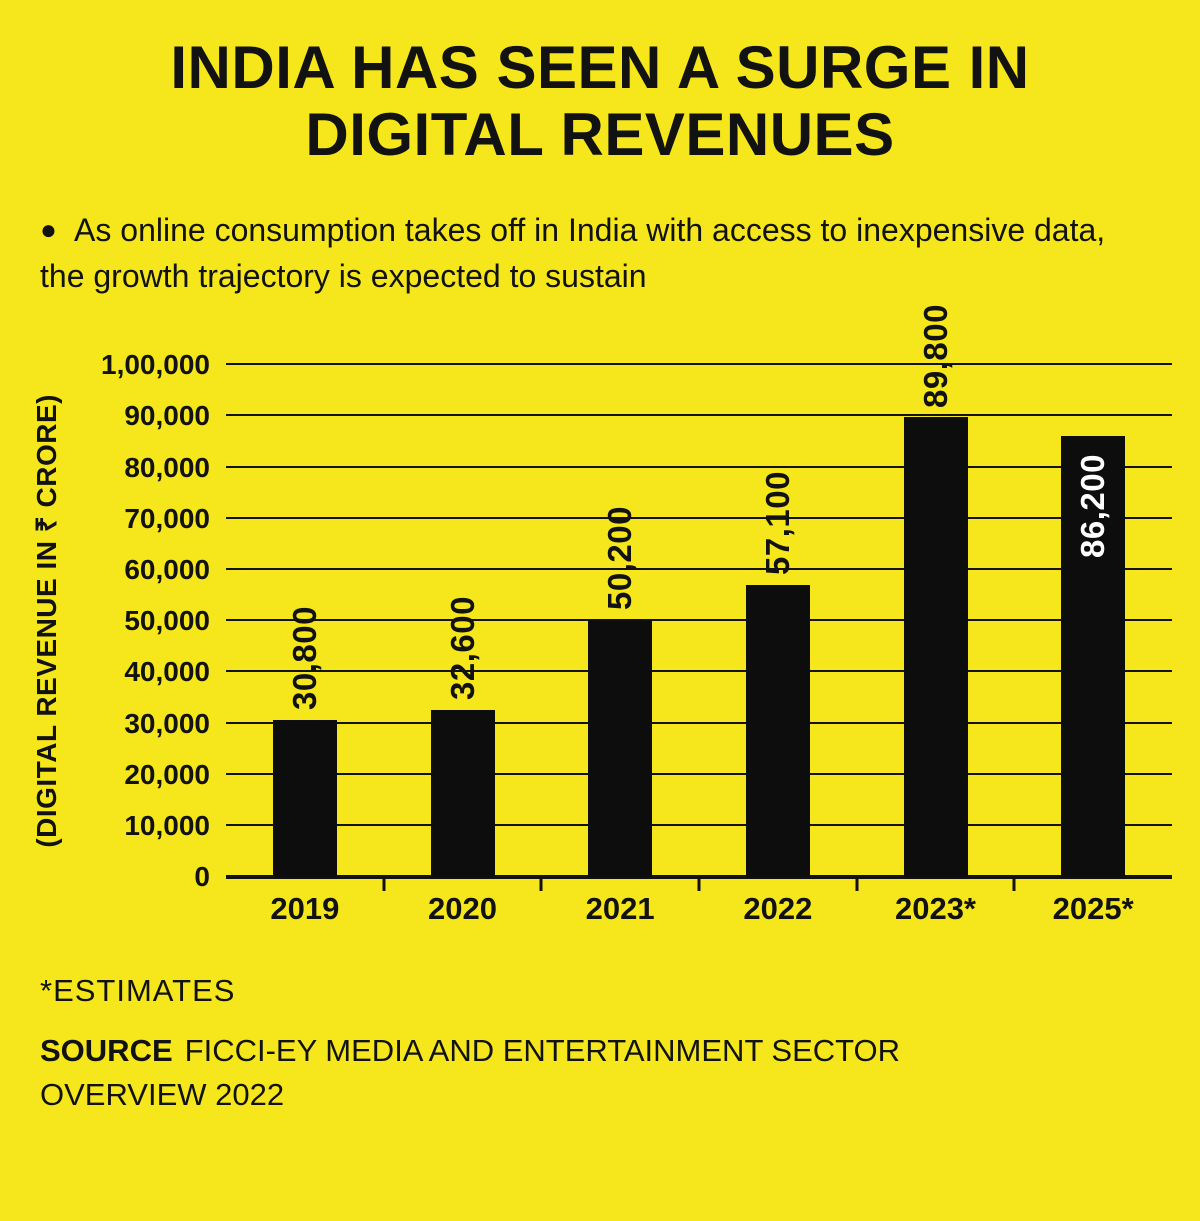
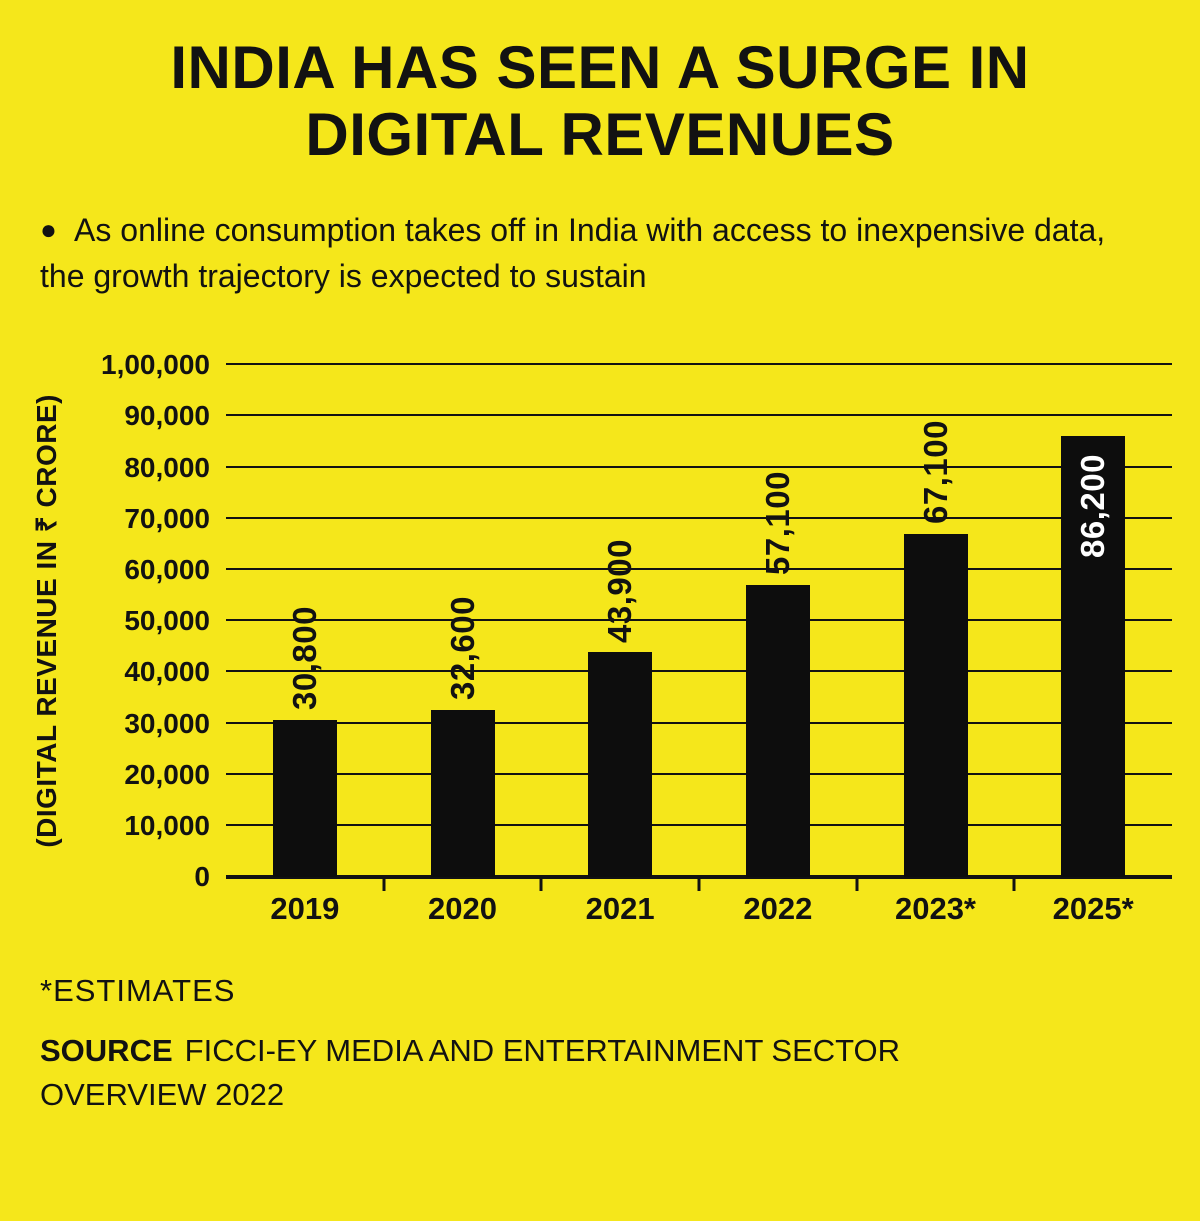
2021: 50,200 -> 43,900
2023*: 89,800 -> 67,100
